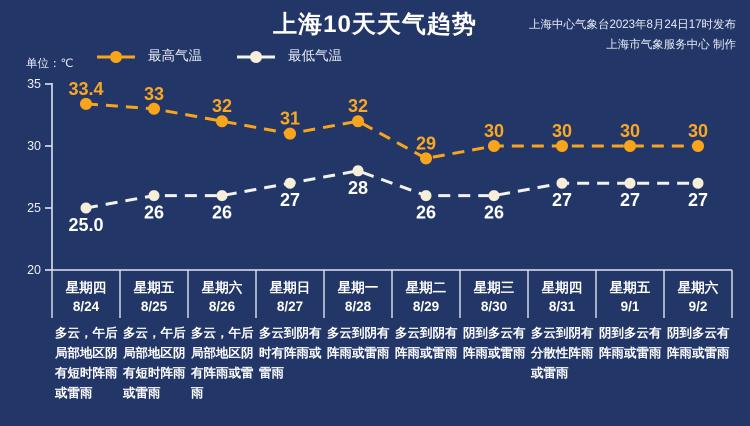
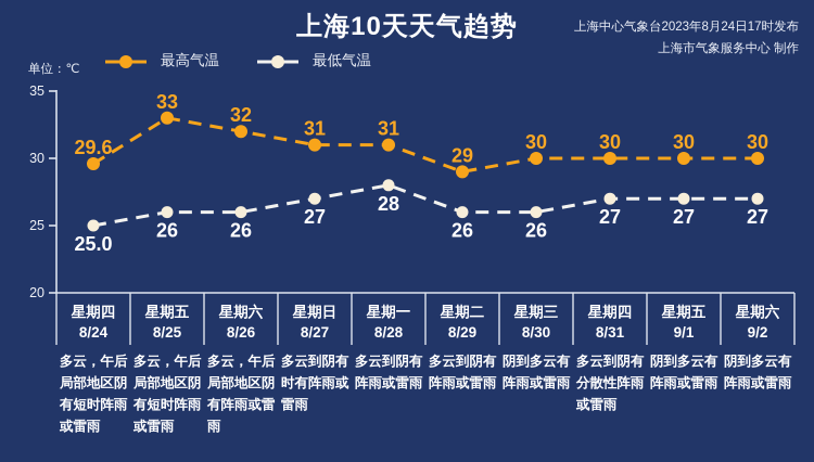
最高气温/星期四 8/24: 33.4 -> 29.6
最高气温/星期一 8/28: 32 -> 31
